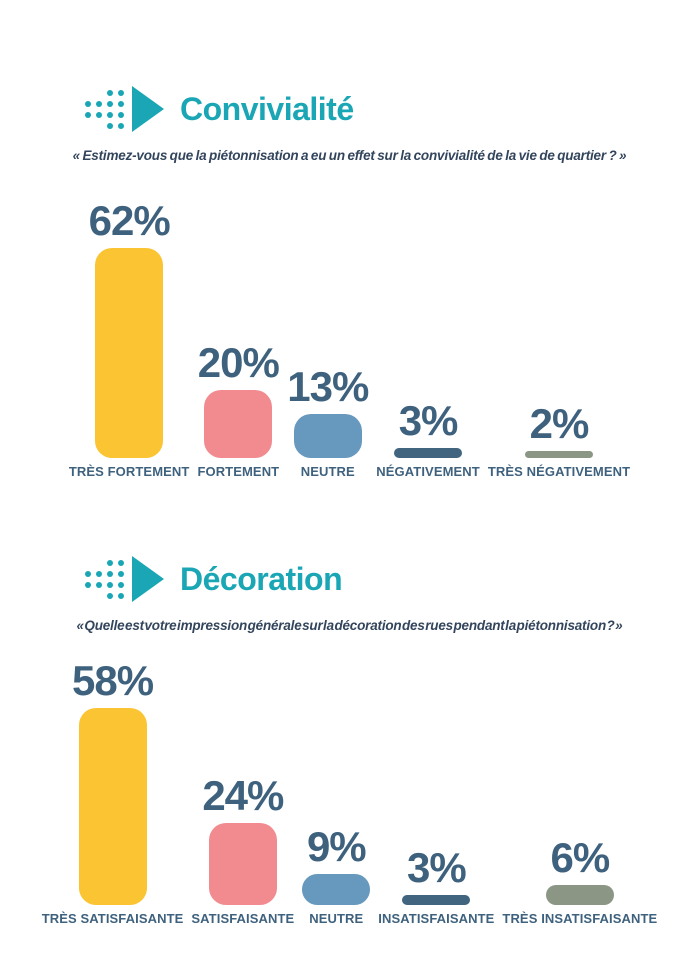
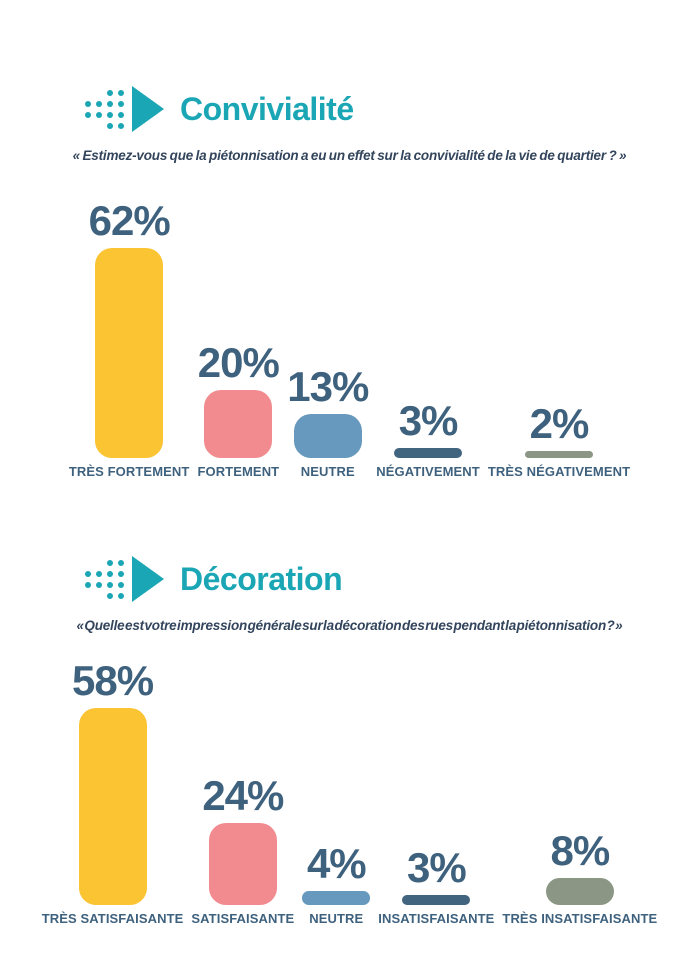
Décoration/NEUTRE: 9% -> 4%
Décoration/TRÈS INSATISFAISANTE: 6% -> 8%
